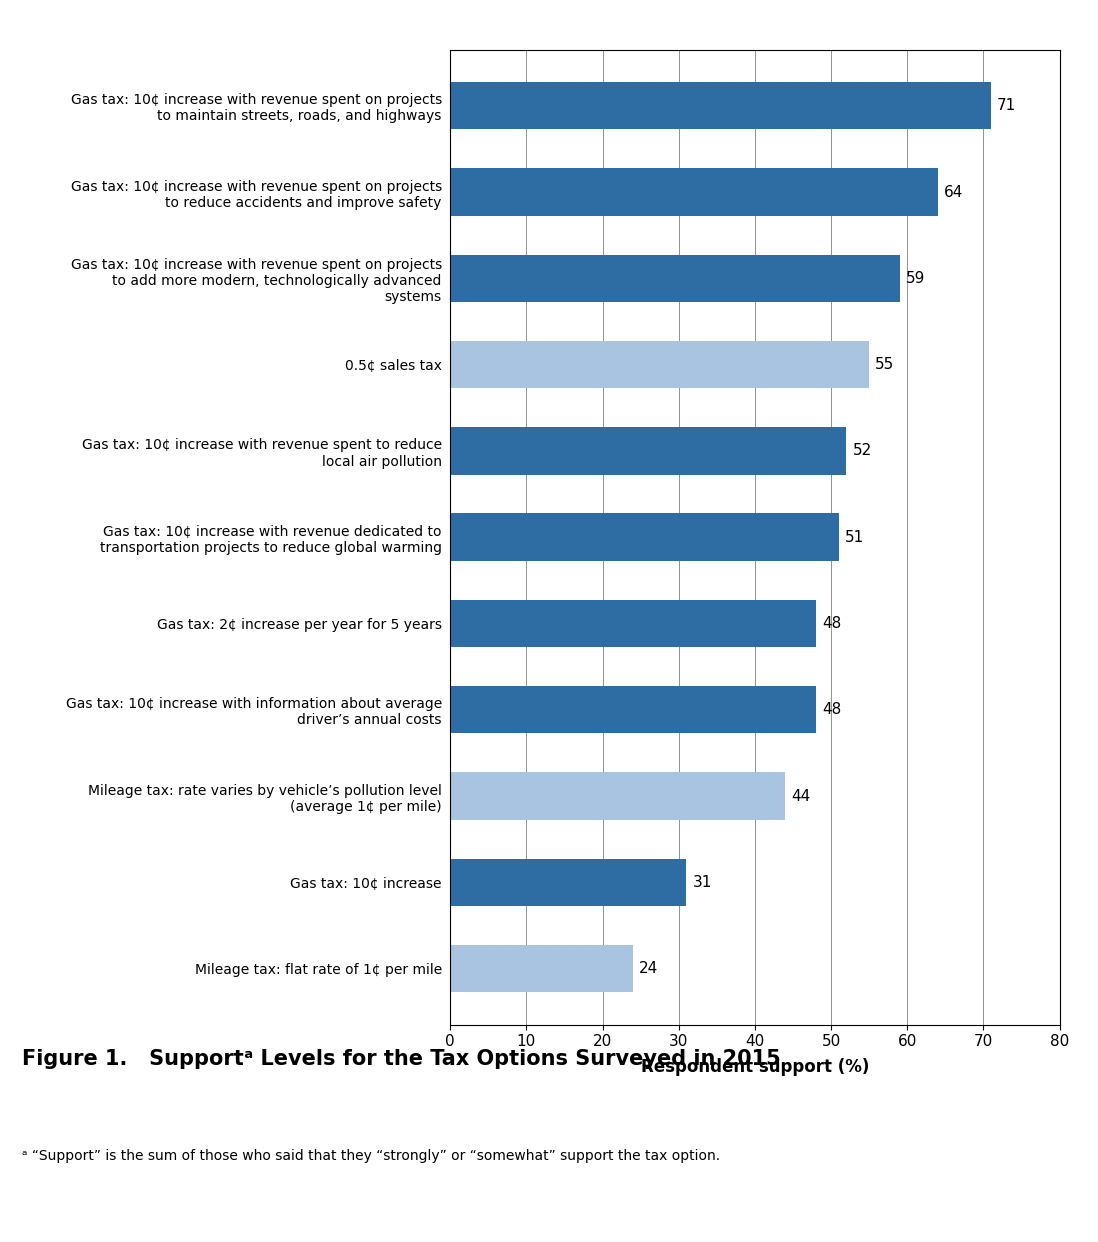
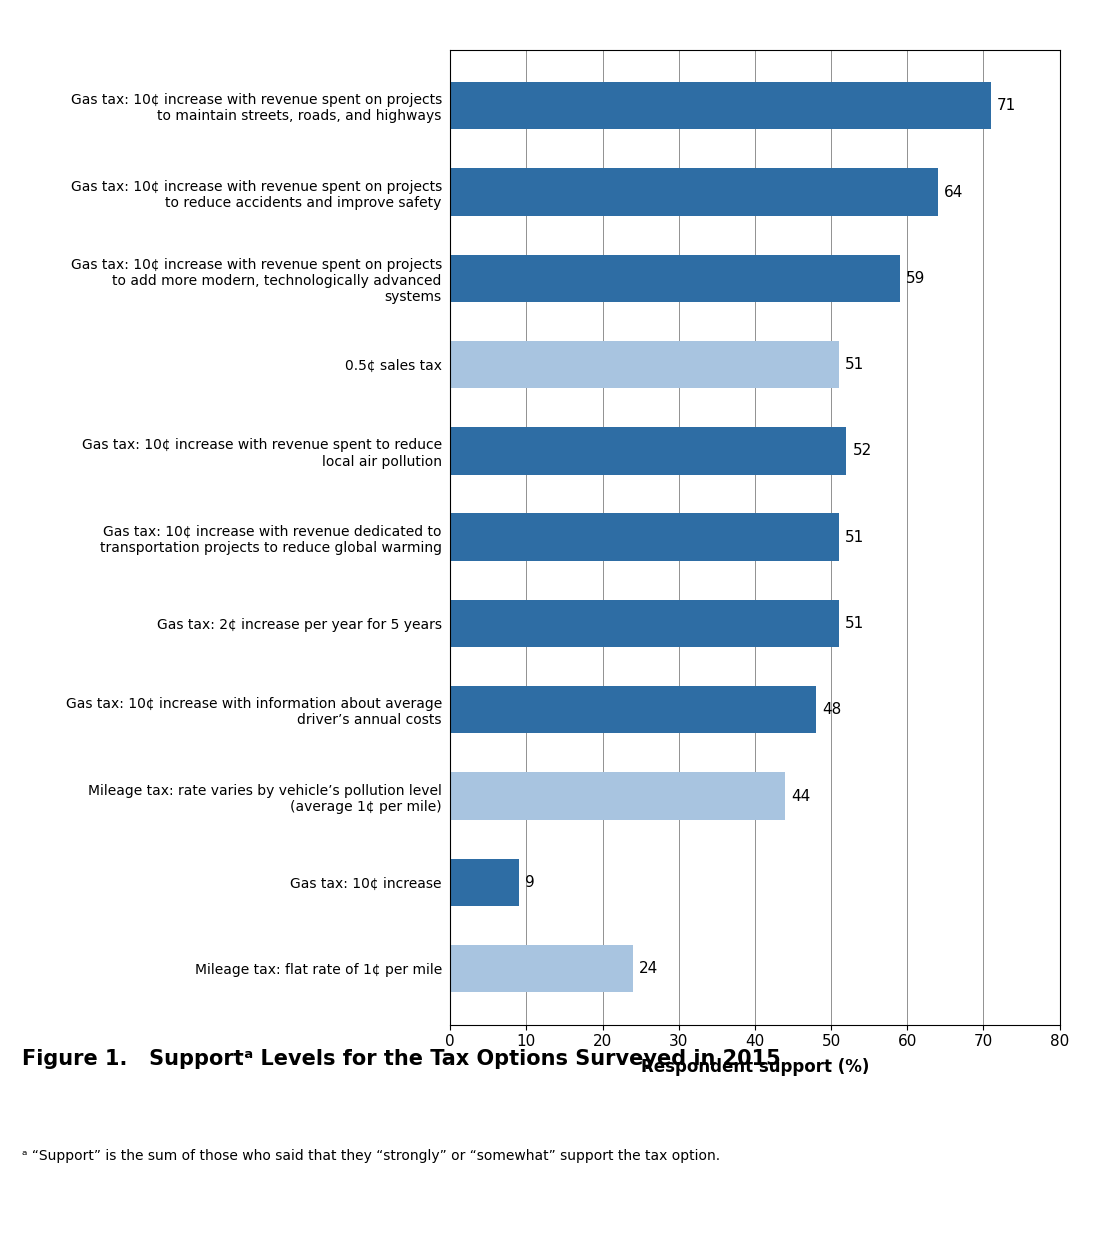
0.5¢ sales tax: 55 -> 51
Gas tax: 2¢ increase per year for 5 years: 48 -> 51
Gas tax: 10¢ increase: 31 -> 9
